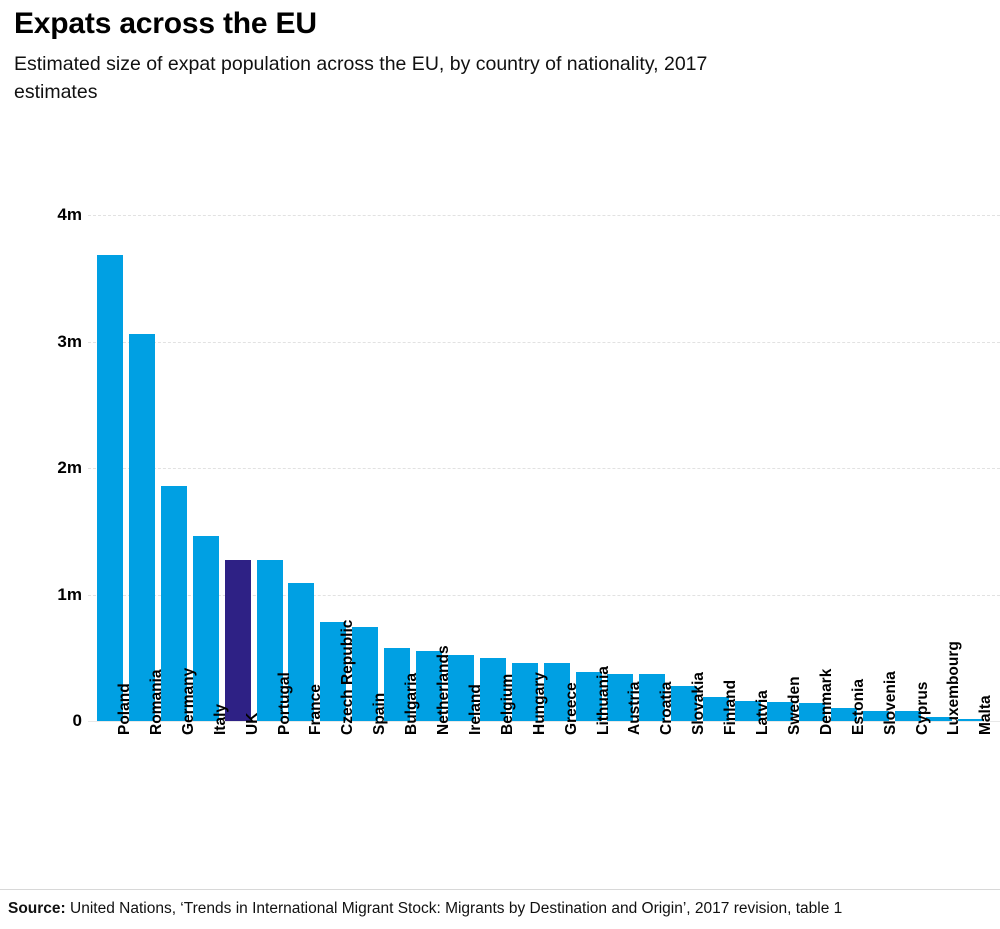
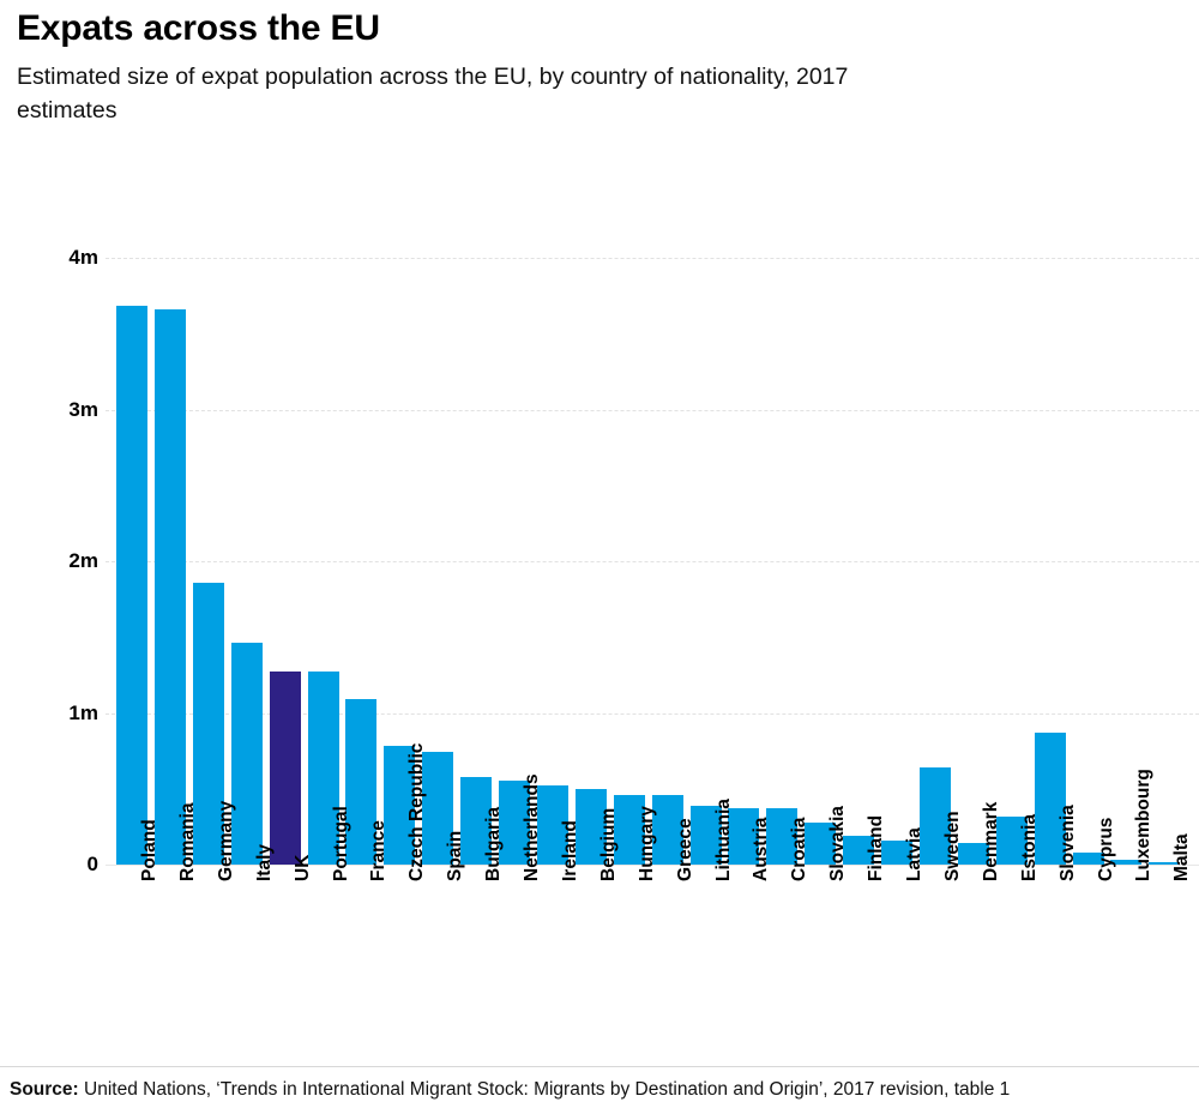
Romania: 3.06m -> 3.66m
Sweden: 0.15m -> 0.64m
Estonia: 0.10m -> 0.32m
Slovenia: 0.08m -> 0.87m
